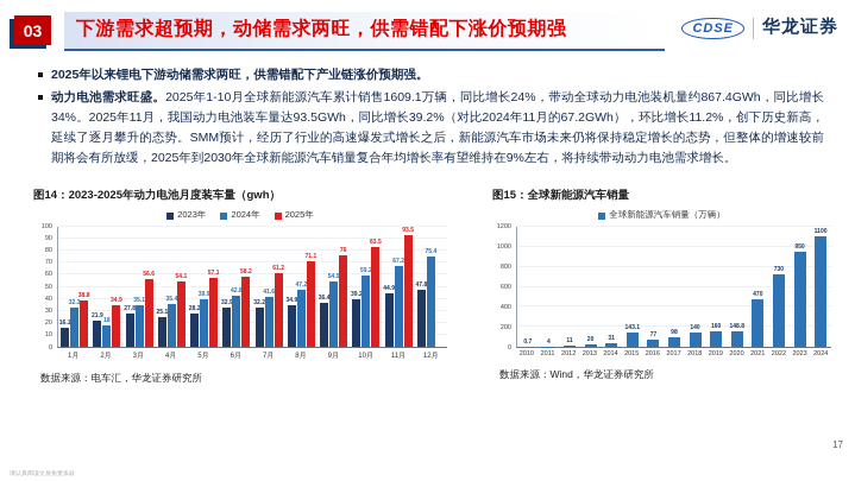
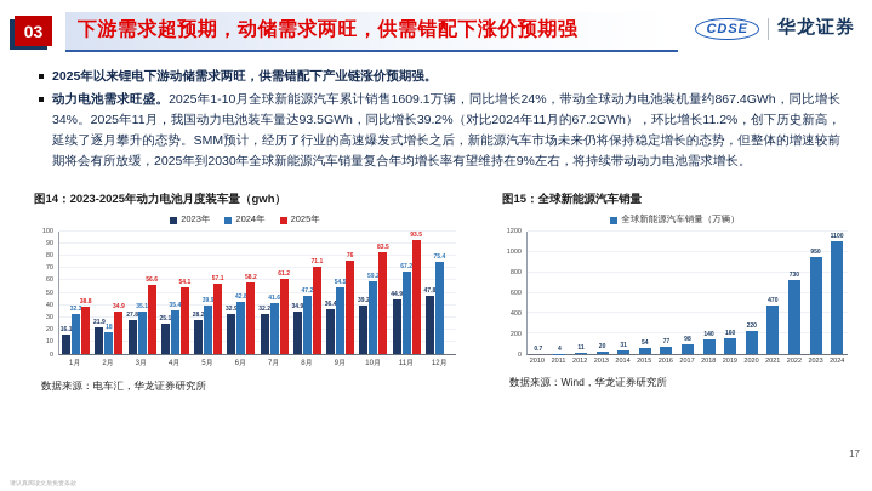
图15：全球新能源汽车销量/2015: 143.1 -> 54
图15：全球新能源汽车销量/2020: 148.8 -> 220
